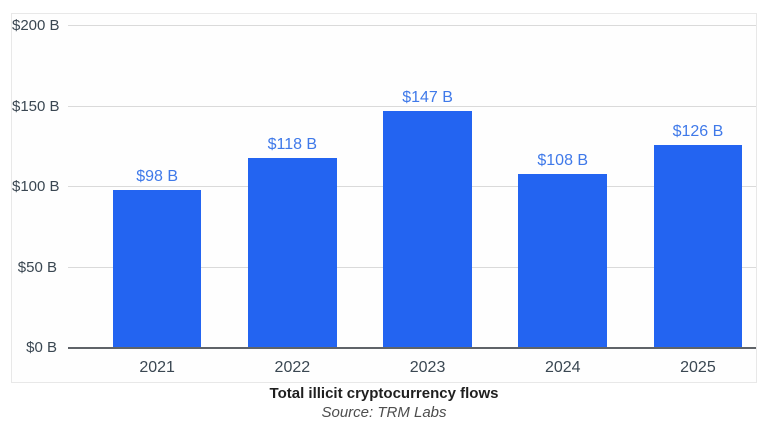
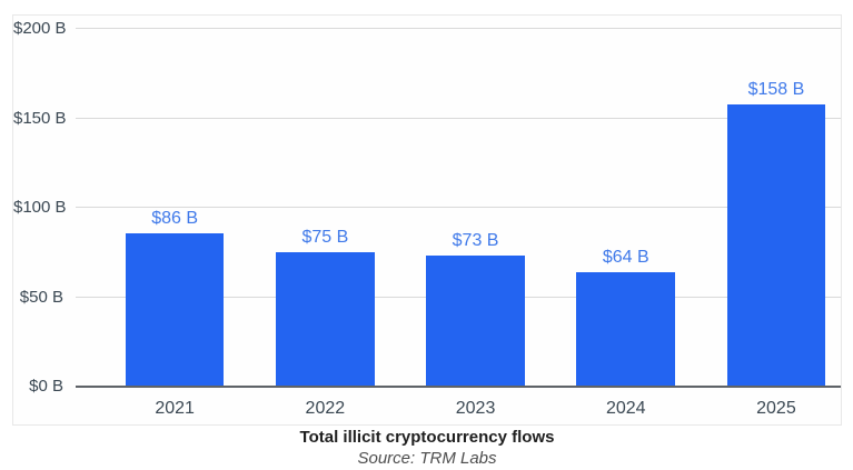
2021: $98 -> $86
2022: $118 -> $75
2023: $147 -> $73
2024: $108 -> $64
2025: $126 -> $158
